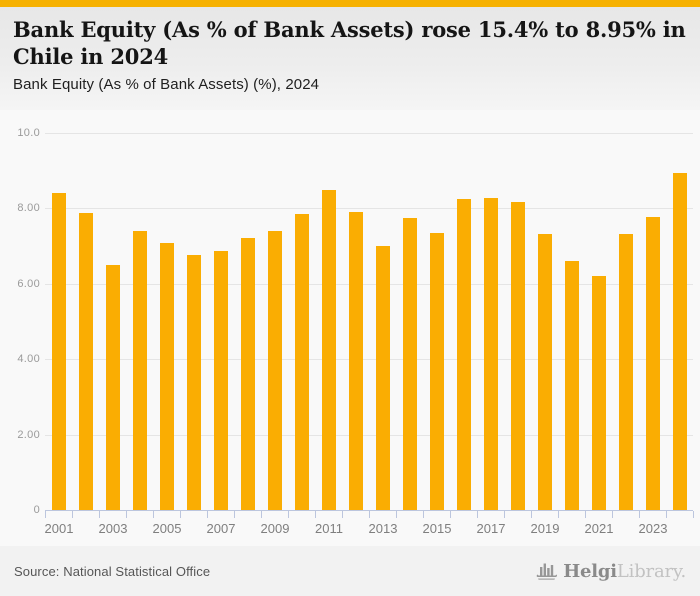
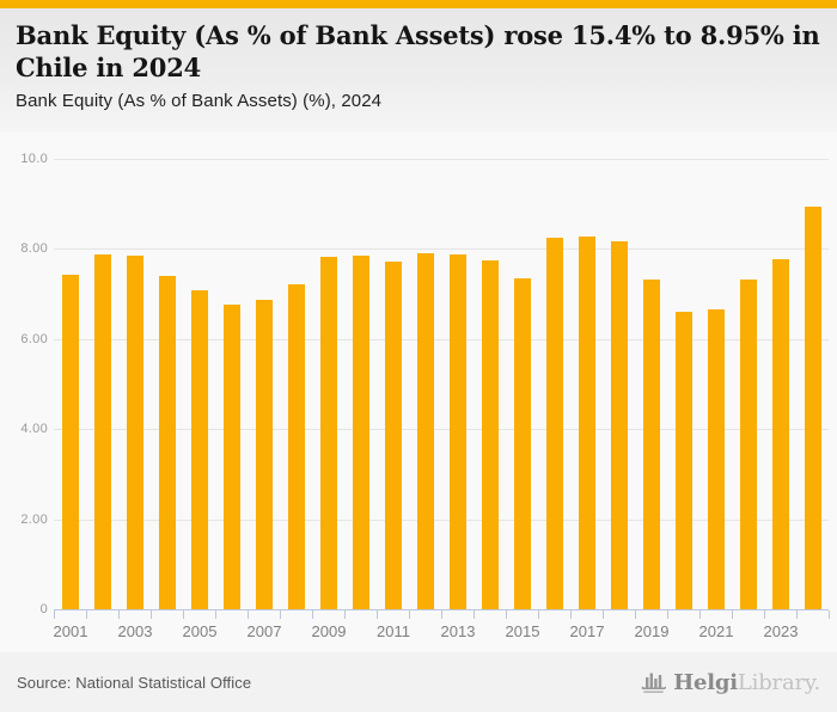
2001: 8.4 -> 7.4
2003: 6.5 -> 7.9
2009: 7.4 -> 7.8
2011: 8.5 -> 7.7
2013: 7.0 -> 7.9
2021: 6.2 -> 6.7
